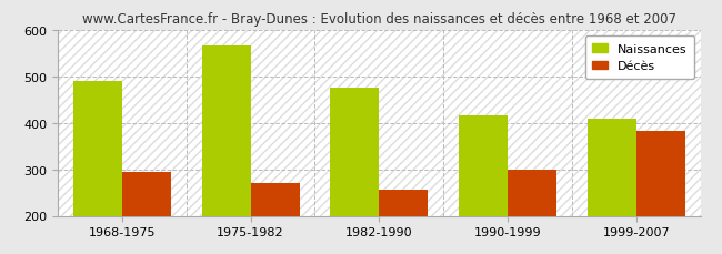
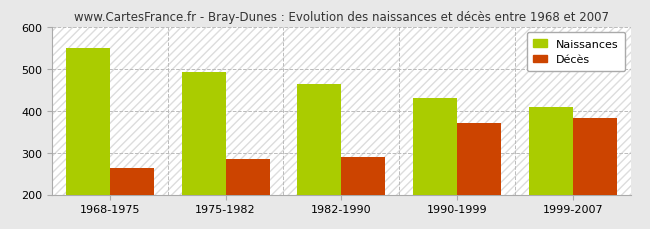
Naissances/1968-1975: 490 -> 548
Décès/1968-1975: 295 -> 264
Naissances/1975-1982: 565 -> 492
Décès/1975-1982: 270 -> 285
Naissances/1982-1990: 475 -> 463
Décès/1982-1990: 255 -> 290
Naissances/1990-1999: 415 -> 430
Décès/1990-1999: 300 -> 371
